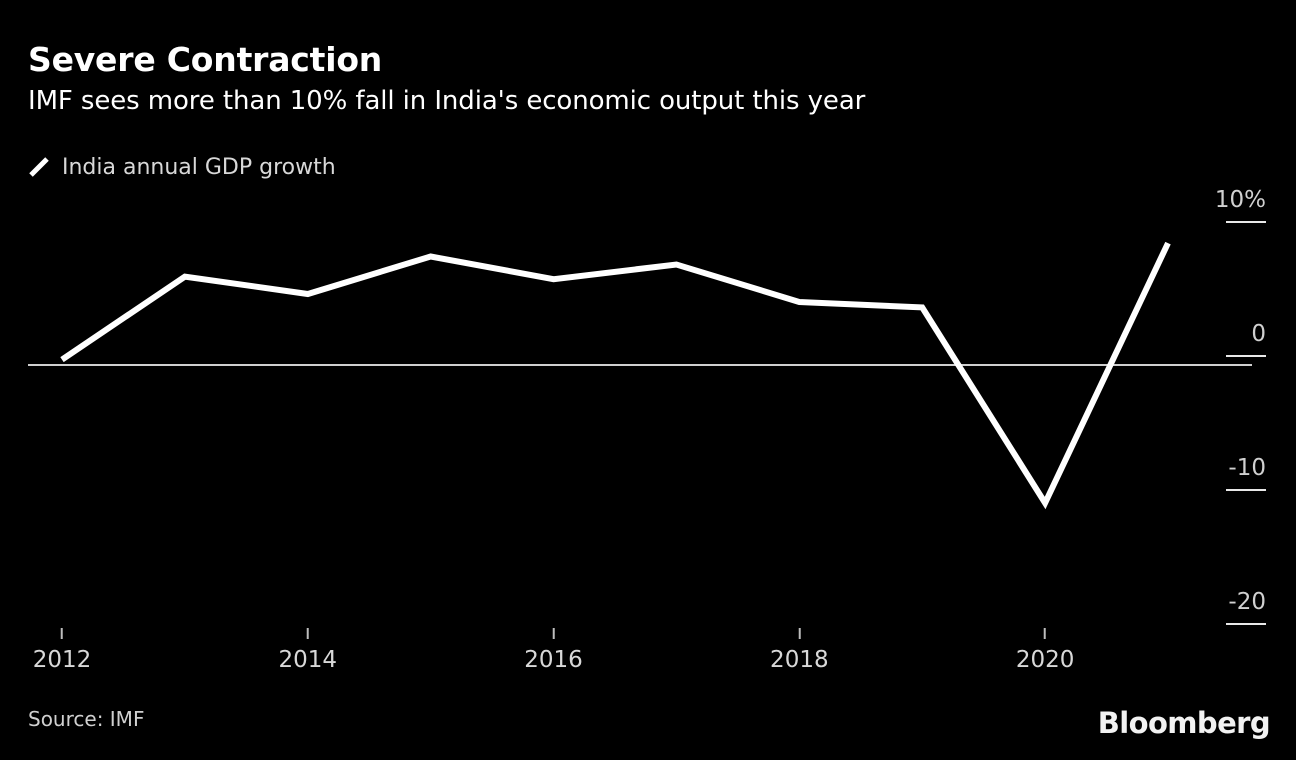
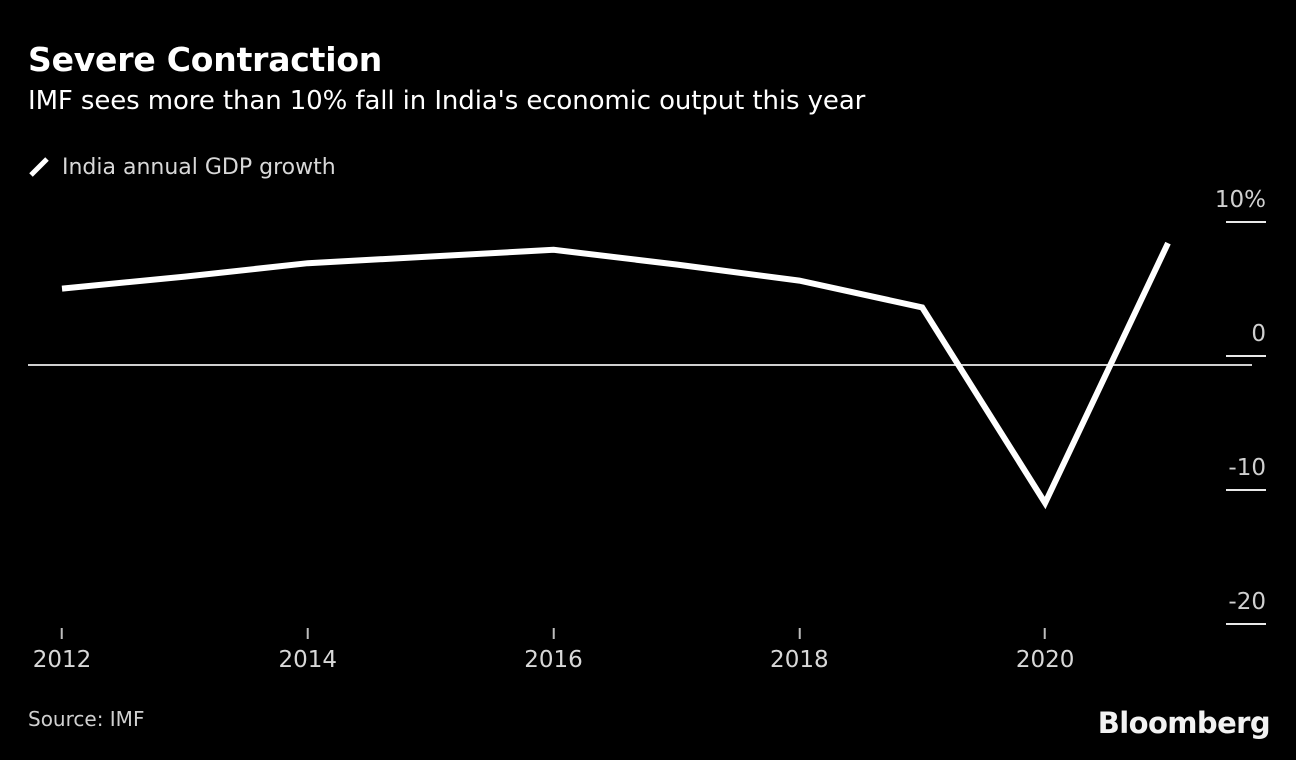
2012: 0.4% -> 5.7%
2014: 5.3% -> 7.6%
2016: 6.4% -> 8.6%
2018: 4.7% -> 6.3%
